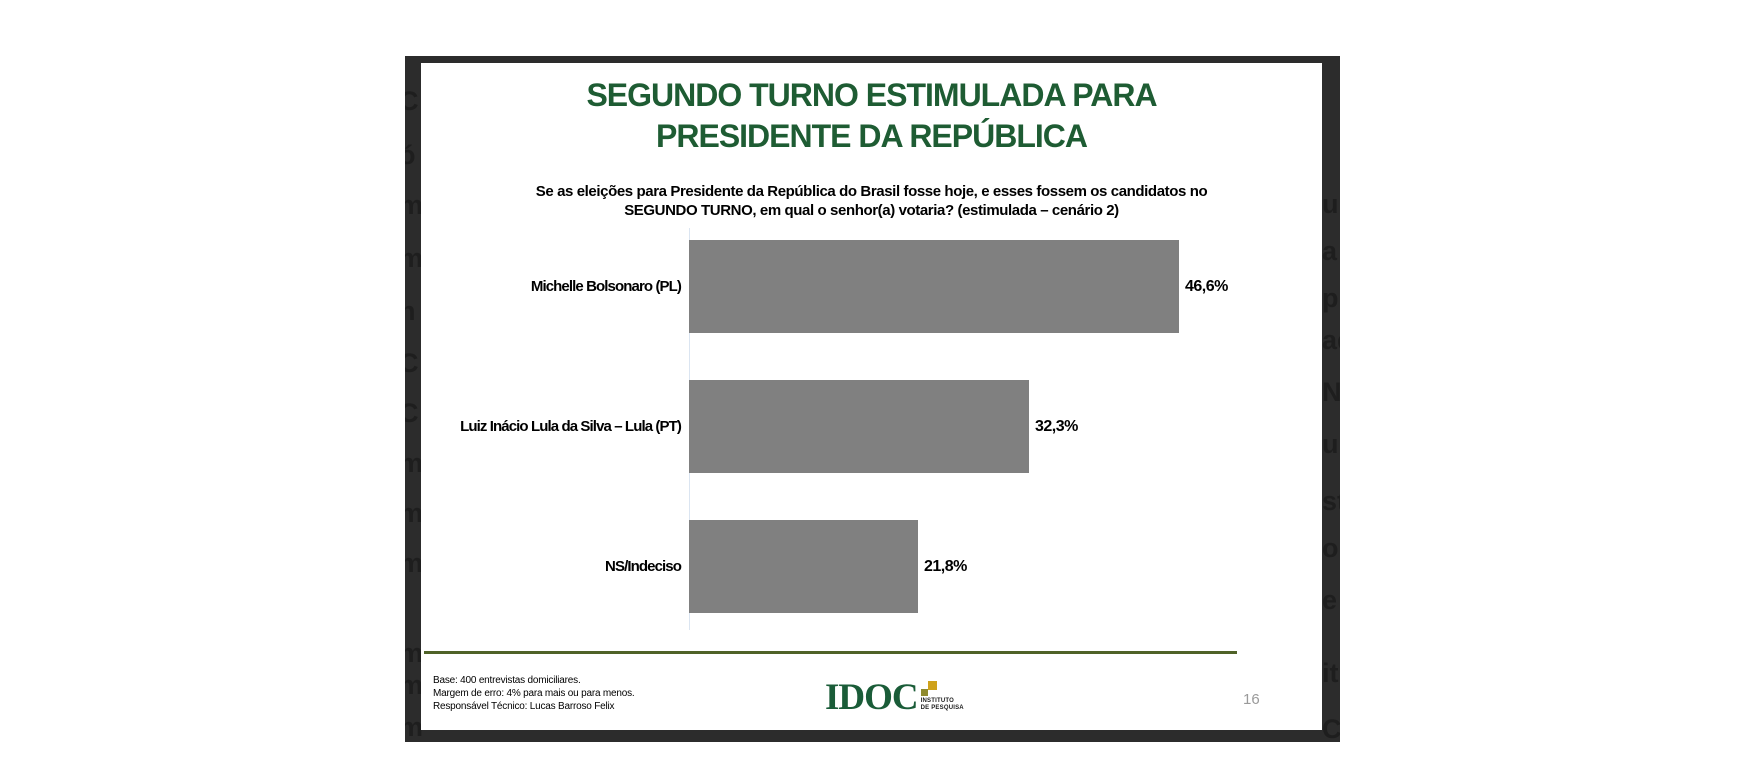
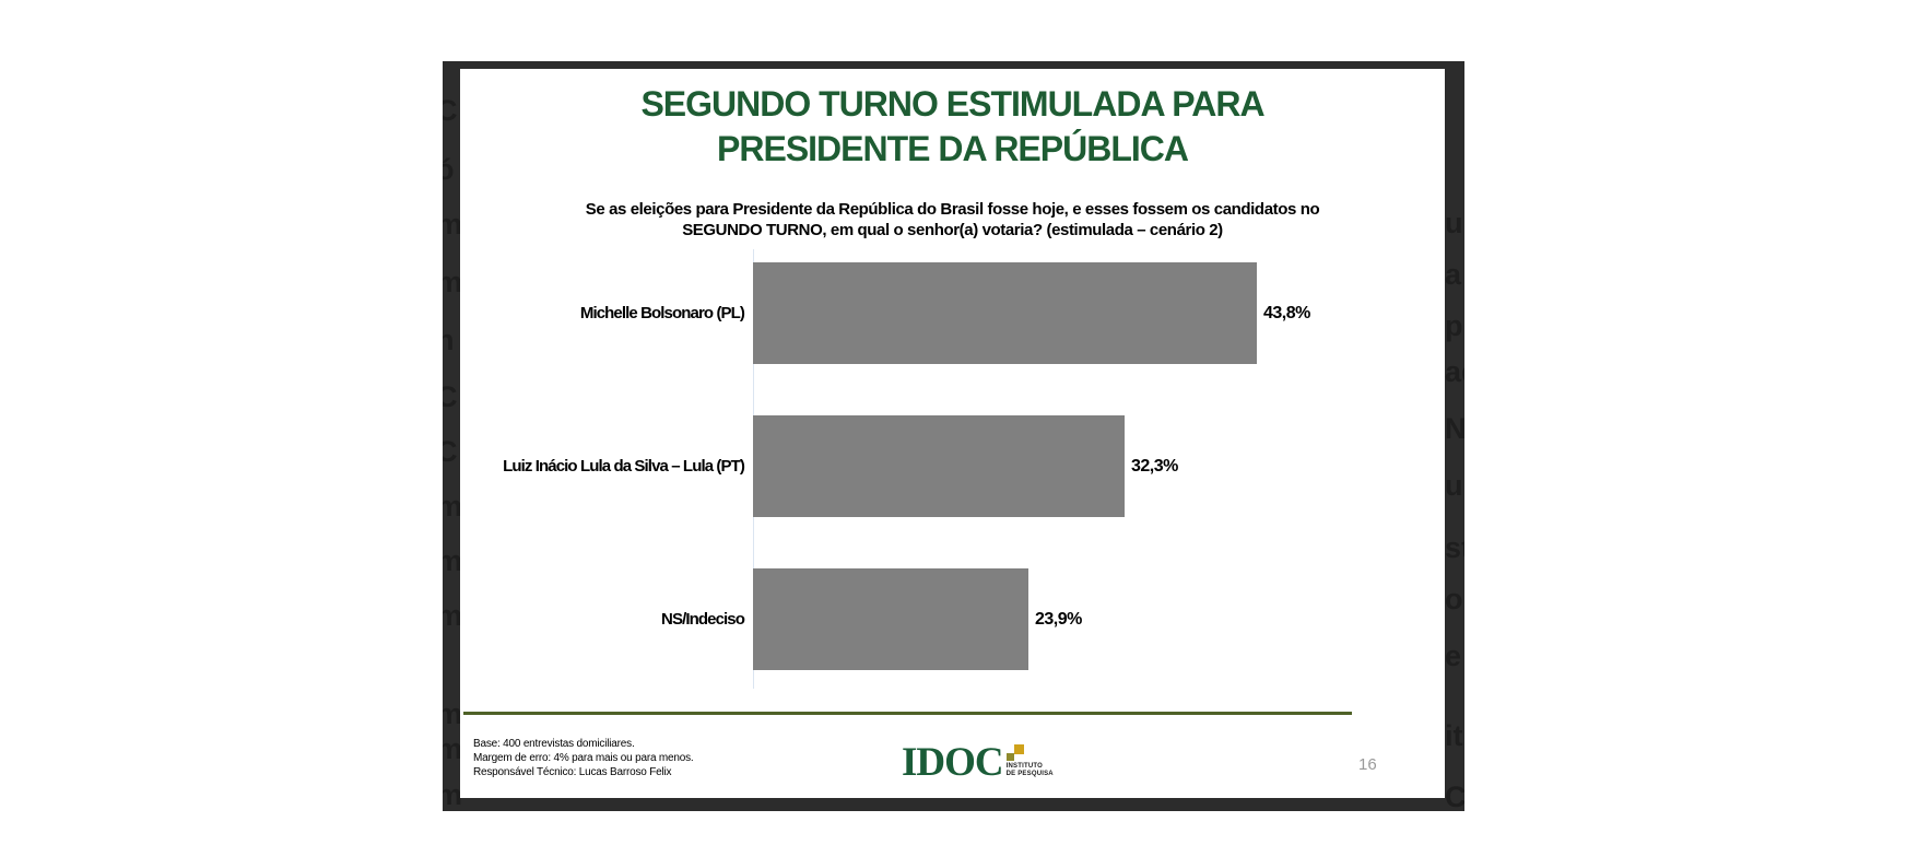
Michelle Bolsonaro (PL): 46,6% -> 43,8%
NS/Indeciso: 21,8% -> 23,9%
